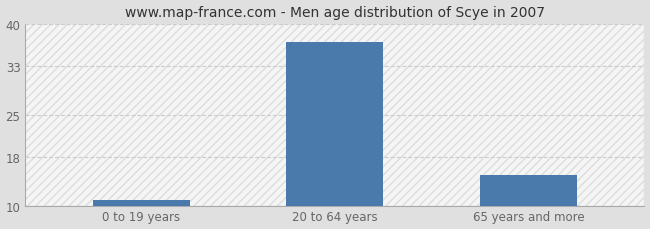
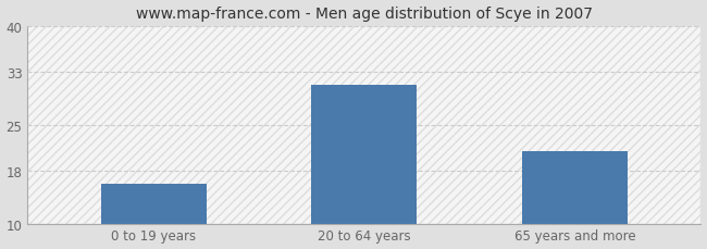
0 to 19 years: 11 -> 16
20 to 64 years: 37 -> 31
65 years and more: 15 -> 21
